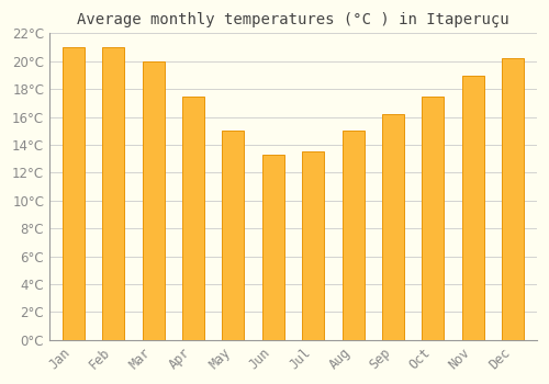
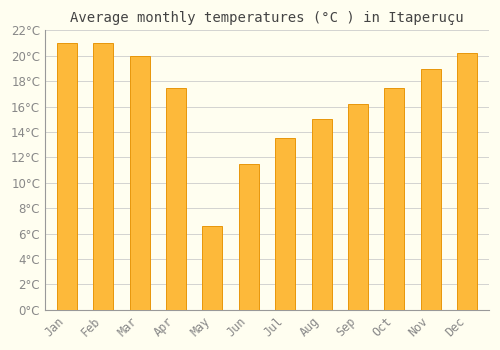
May: 15.0°C -> 6.6°C
Jun: 13.3°C -> 11.5°C
